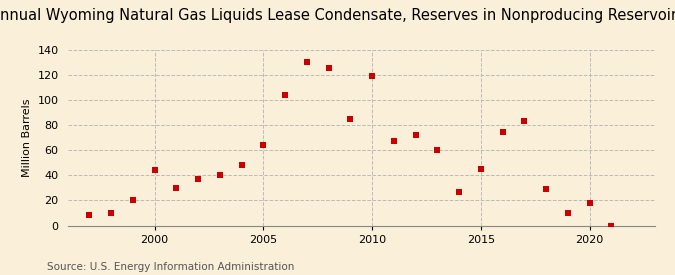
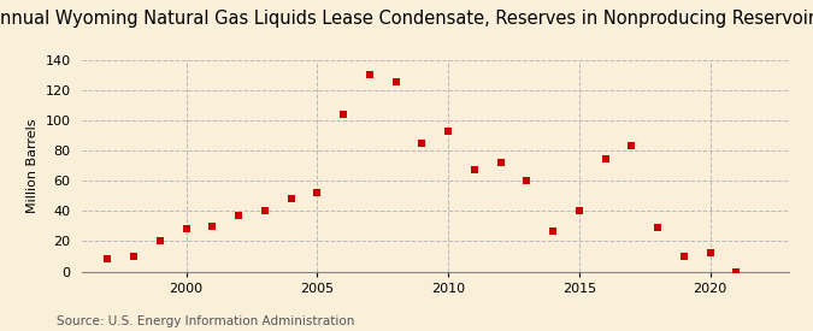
2000: 44 -> 28
2005: 64 -> 52
2010: 119 -> 93
2015: 45 -> 40
2020: 18 -> 12
